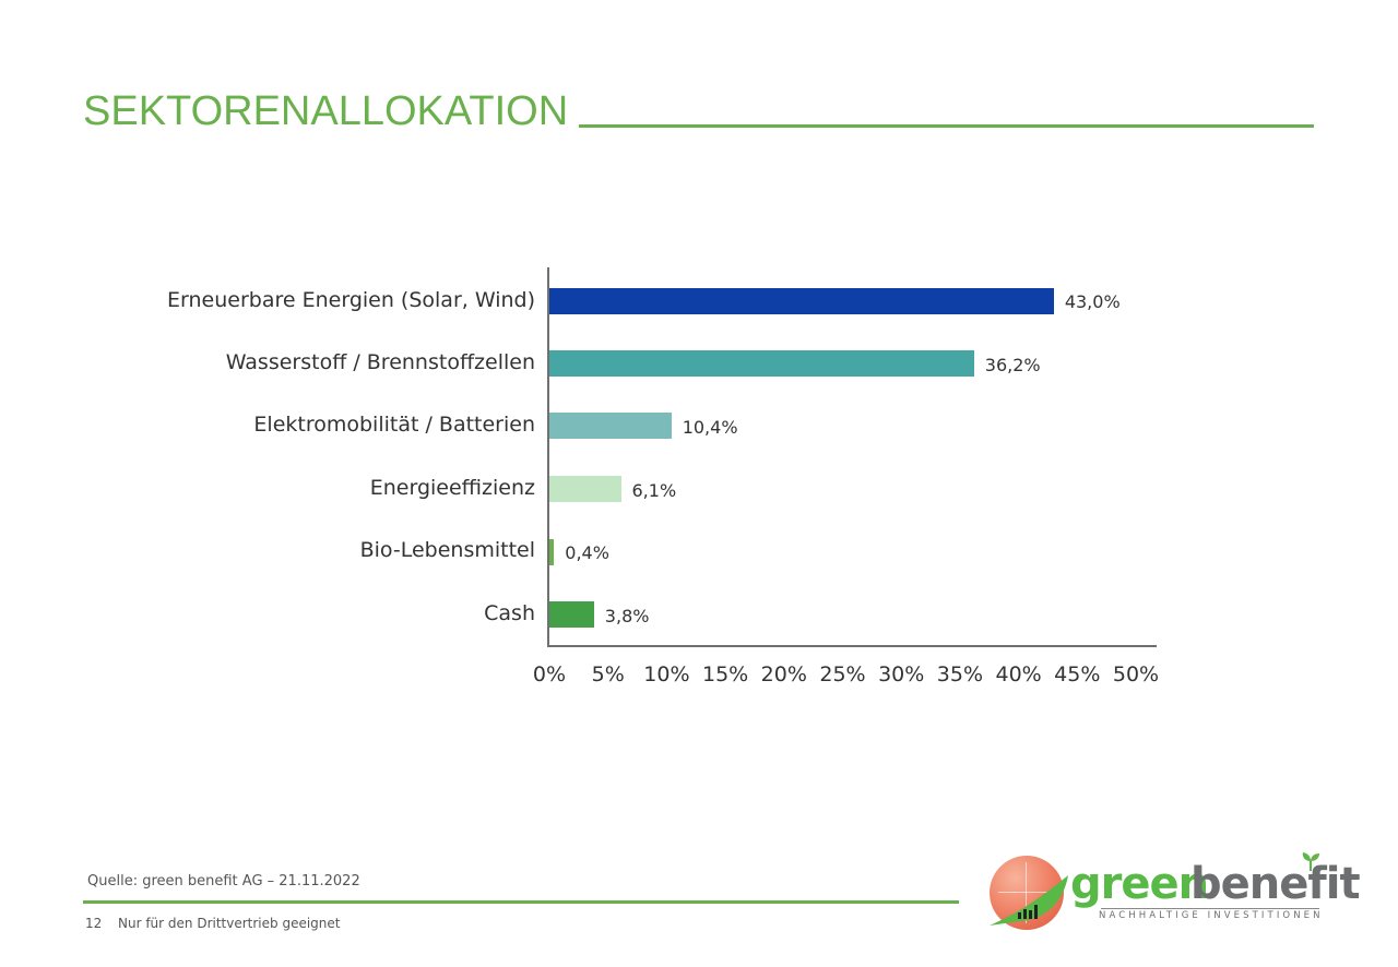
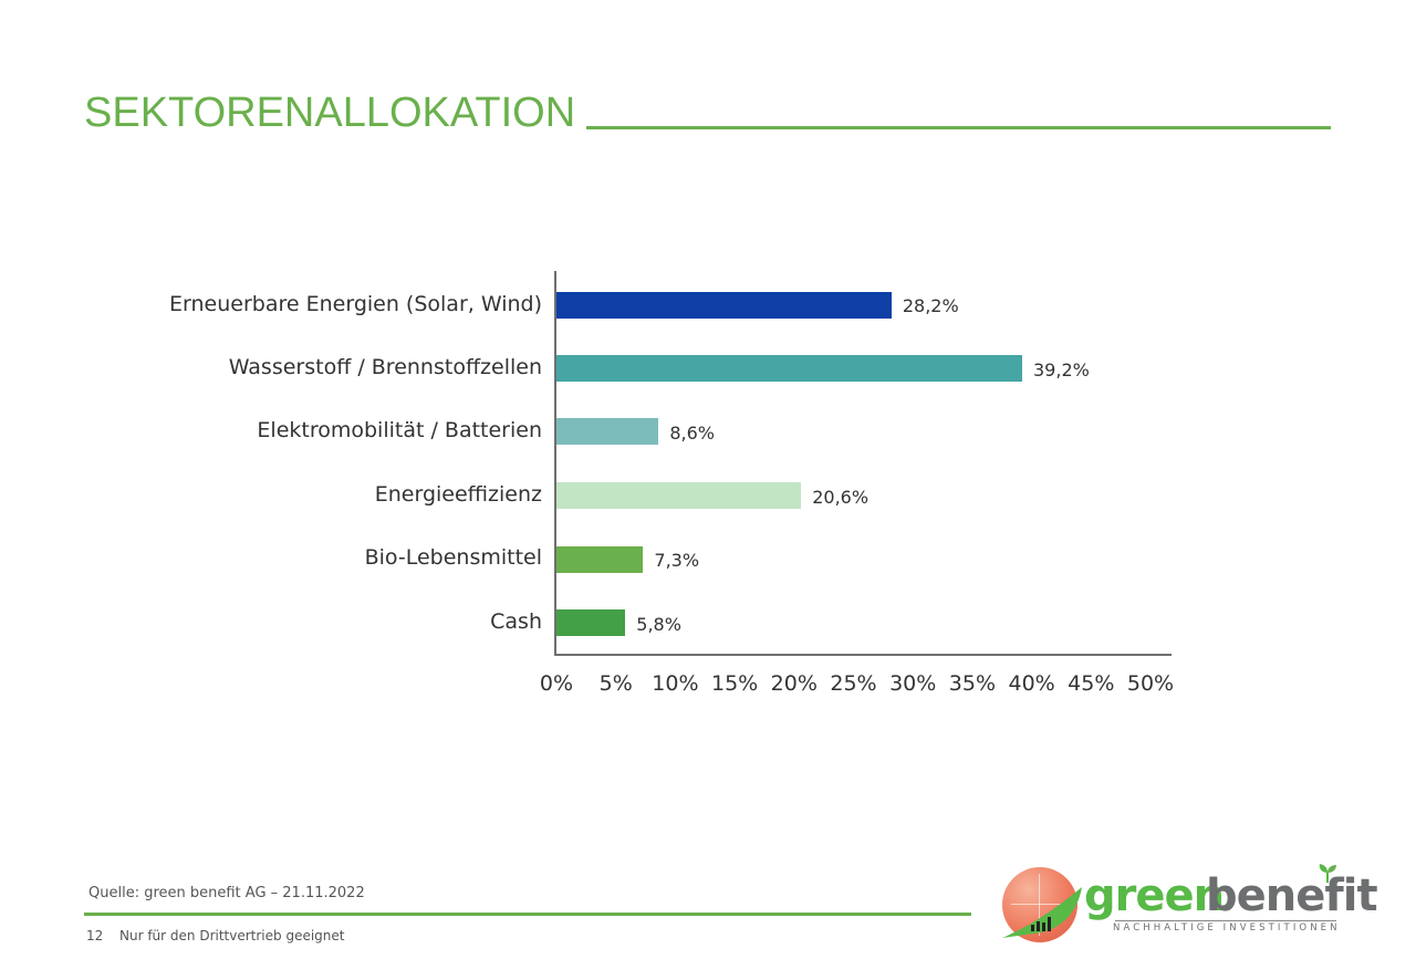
Erneuerbare Energien (Solar, Wind): 43,0% -> 28,2%
Wasserstoff / Brennstoffzellen: 36,2% -> 39,2%
Elektromobilität / Batterien: 10,4% -> 8,6%
Energieeffizienz: 6,1% -> 20,6%
Bio-Lebensmittel: 0,4% -> 7,3%
Cash: 3,8% -> 5,8%
